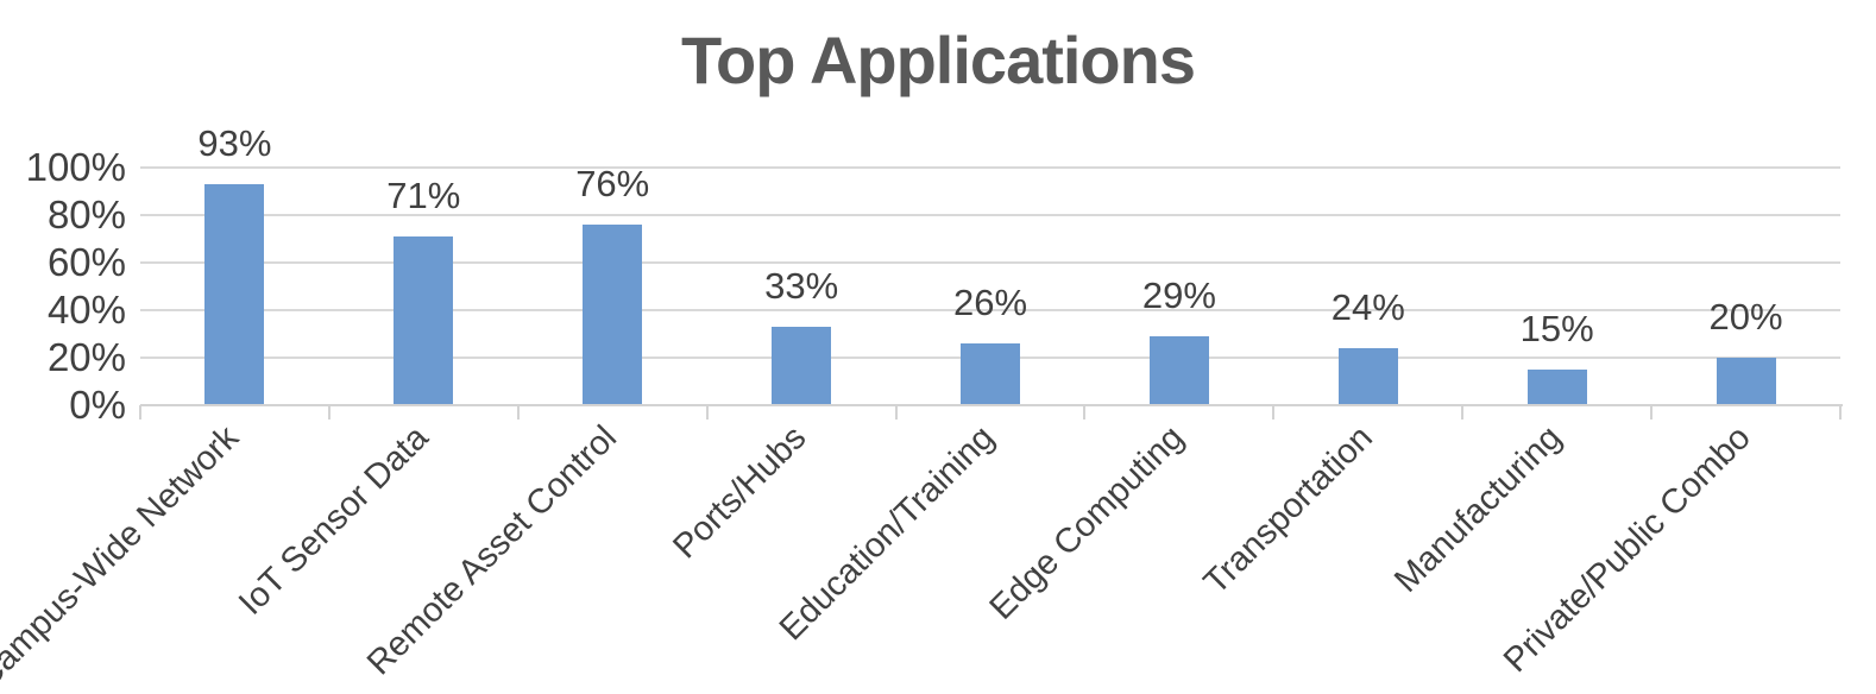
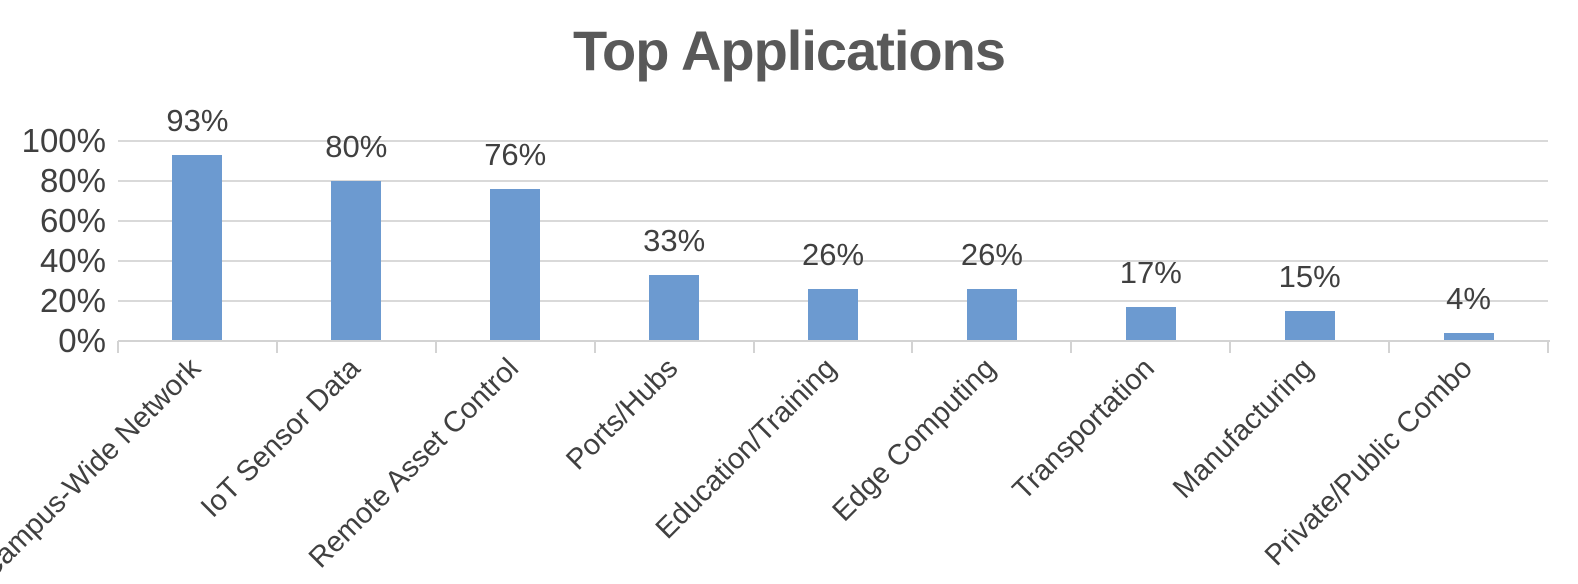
IoT Sensor Data: 71% -> 80%
Edge Computing: 29% -> 26%
Transportation: 24% -> 17%
Private/Public Combo: 20% -> 4%
